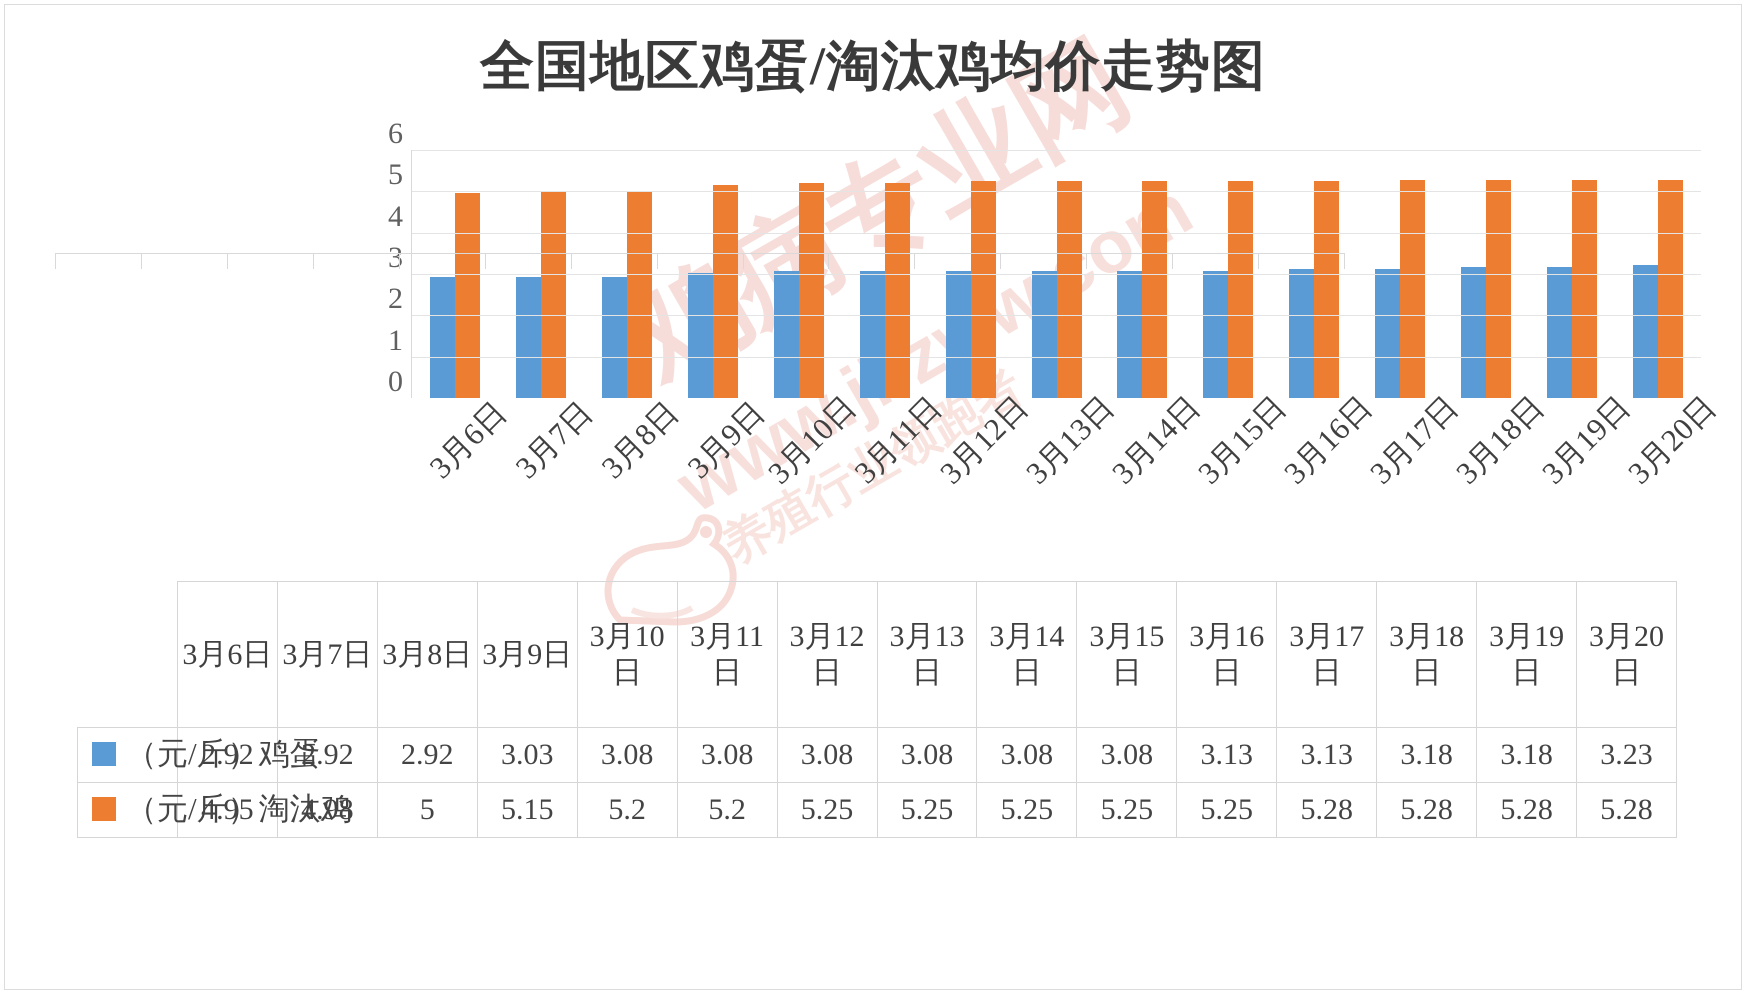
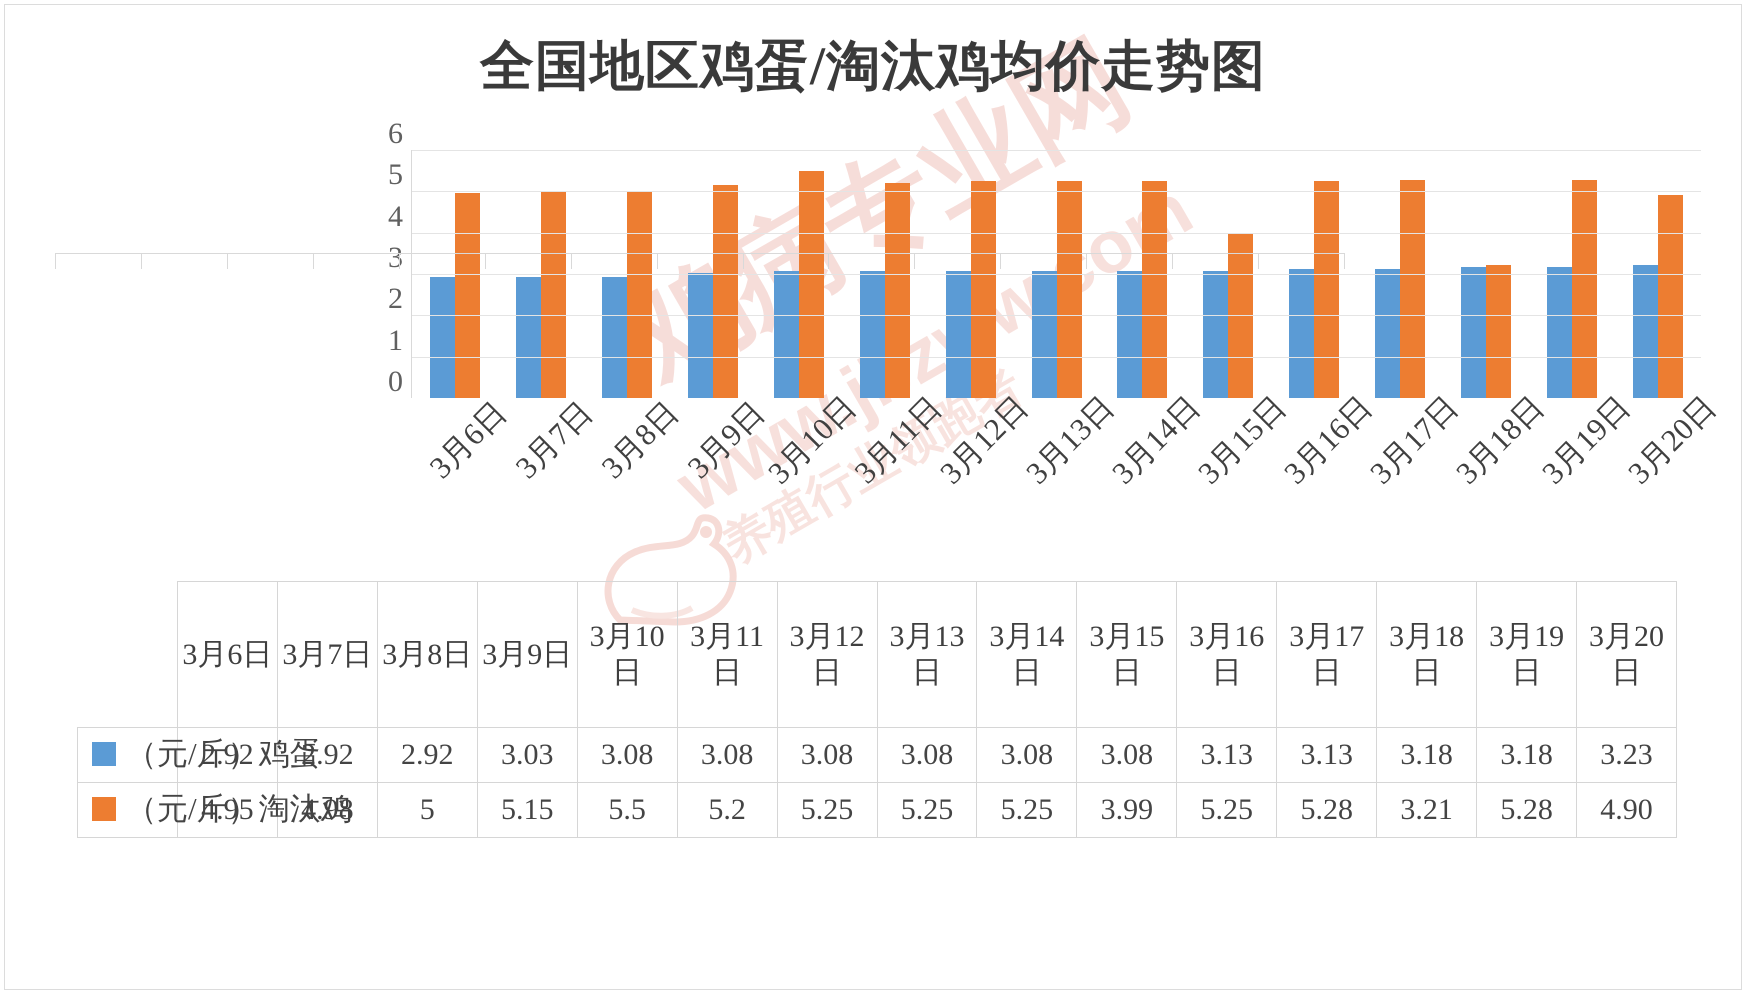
（元/斤）淘汰鸡/3月10日: 5.2 -> 5.5
（元/斤）淘汰鸡/3月15日: 5.25 -> 3.99
（元/斤）淘汰鸡/3月18日: 5.28 -> 3.21
（元/斤）淘汰鸡/3月20日: 5.28 -> 4.90
